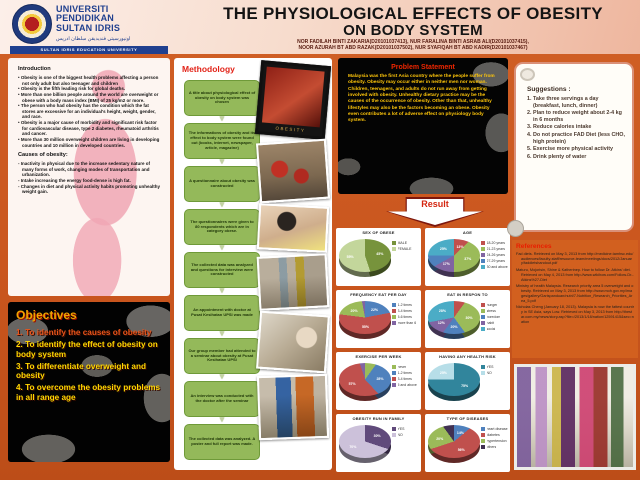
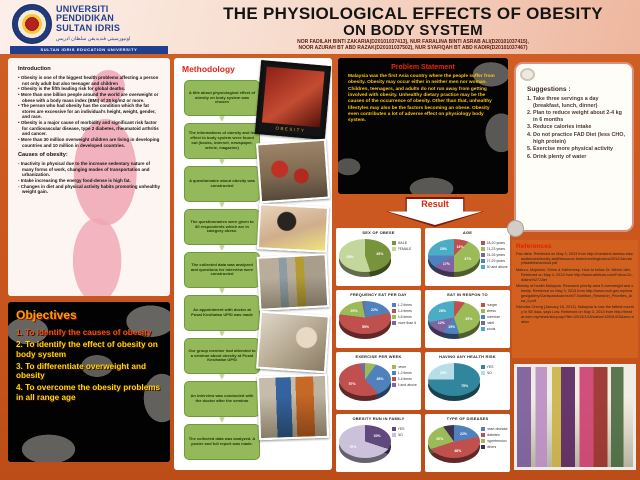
EAT IN RESPON TO/stress: 30% -> 35%
EAT IN RESPON TO/boredom: 20% -> 15%
TYPE OF DISEASES/heart disease: 14% -> 22%
TYPE OF DISEASES/diabetes: 56% -> 48%
